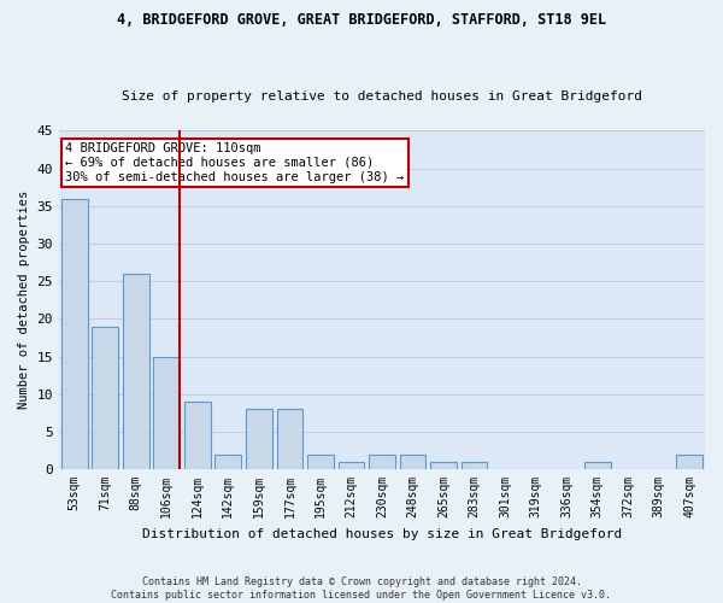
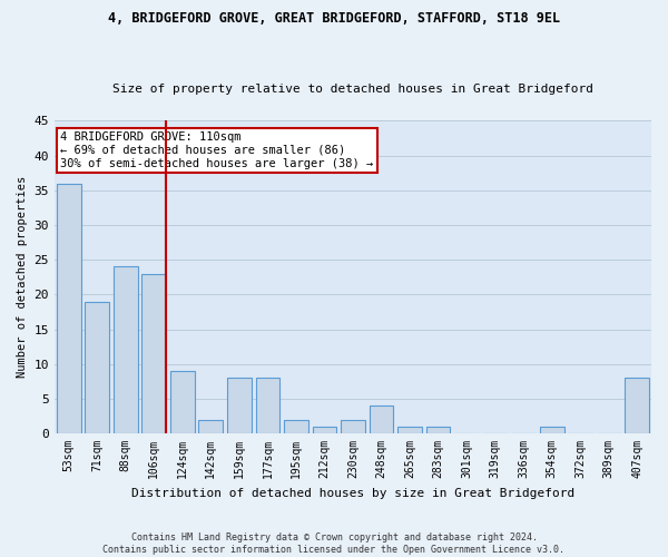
88sqm: 26 -> 24
106sqm: 15 -> 23
248sqm: 2 -> 4
407sqm: 2 -> 8
